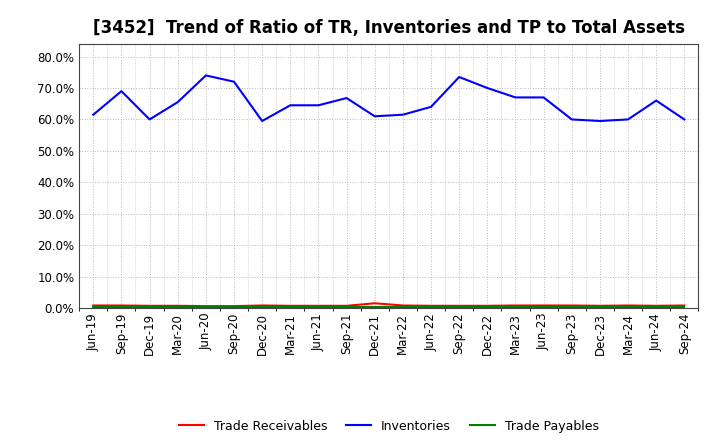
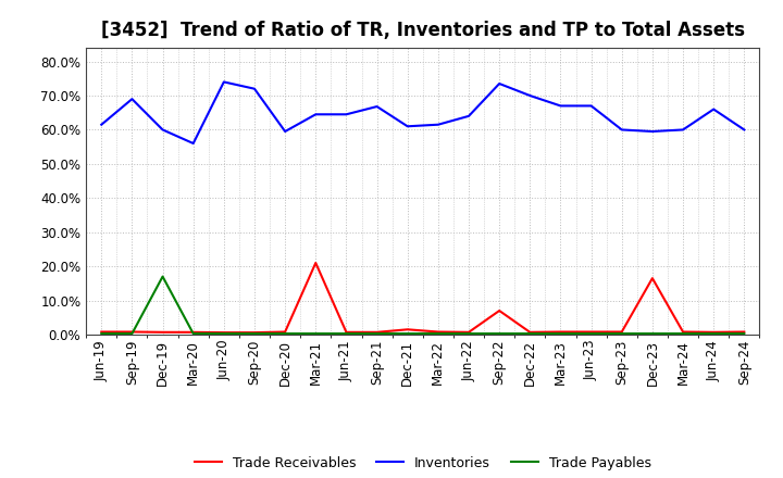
Trade Payables/Dec-19: 0.3% -> 17.0%
Inventories/Mar-20: 65.5% -> 56.0%
Trade Receivables/Mar-21: 0.7% -> 21.0%
Trade Receivables/Sep-22: 0.7% -> 7.0%
Trade Receivables/Dec-23: 0.7% -> 16.5%
